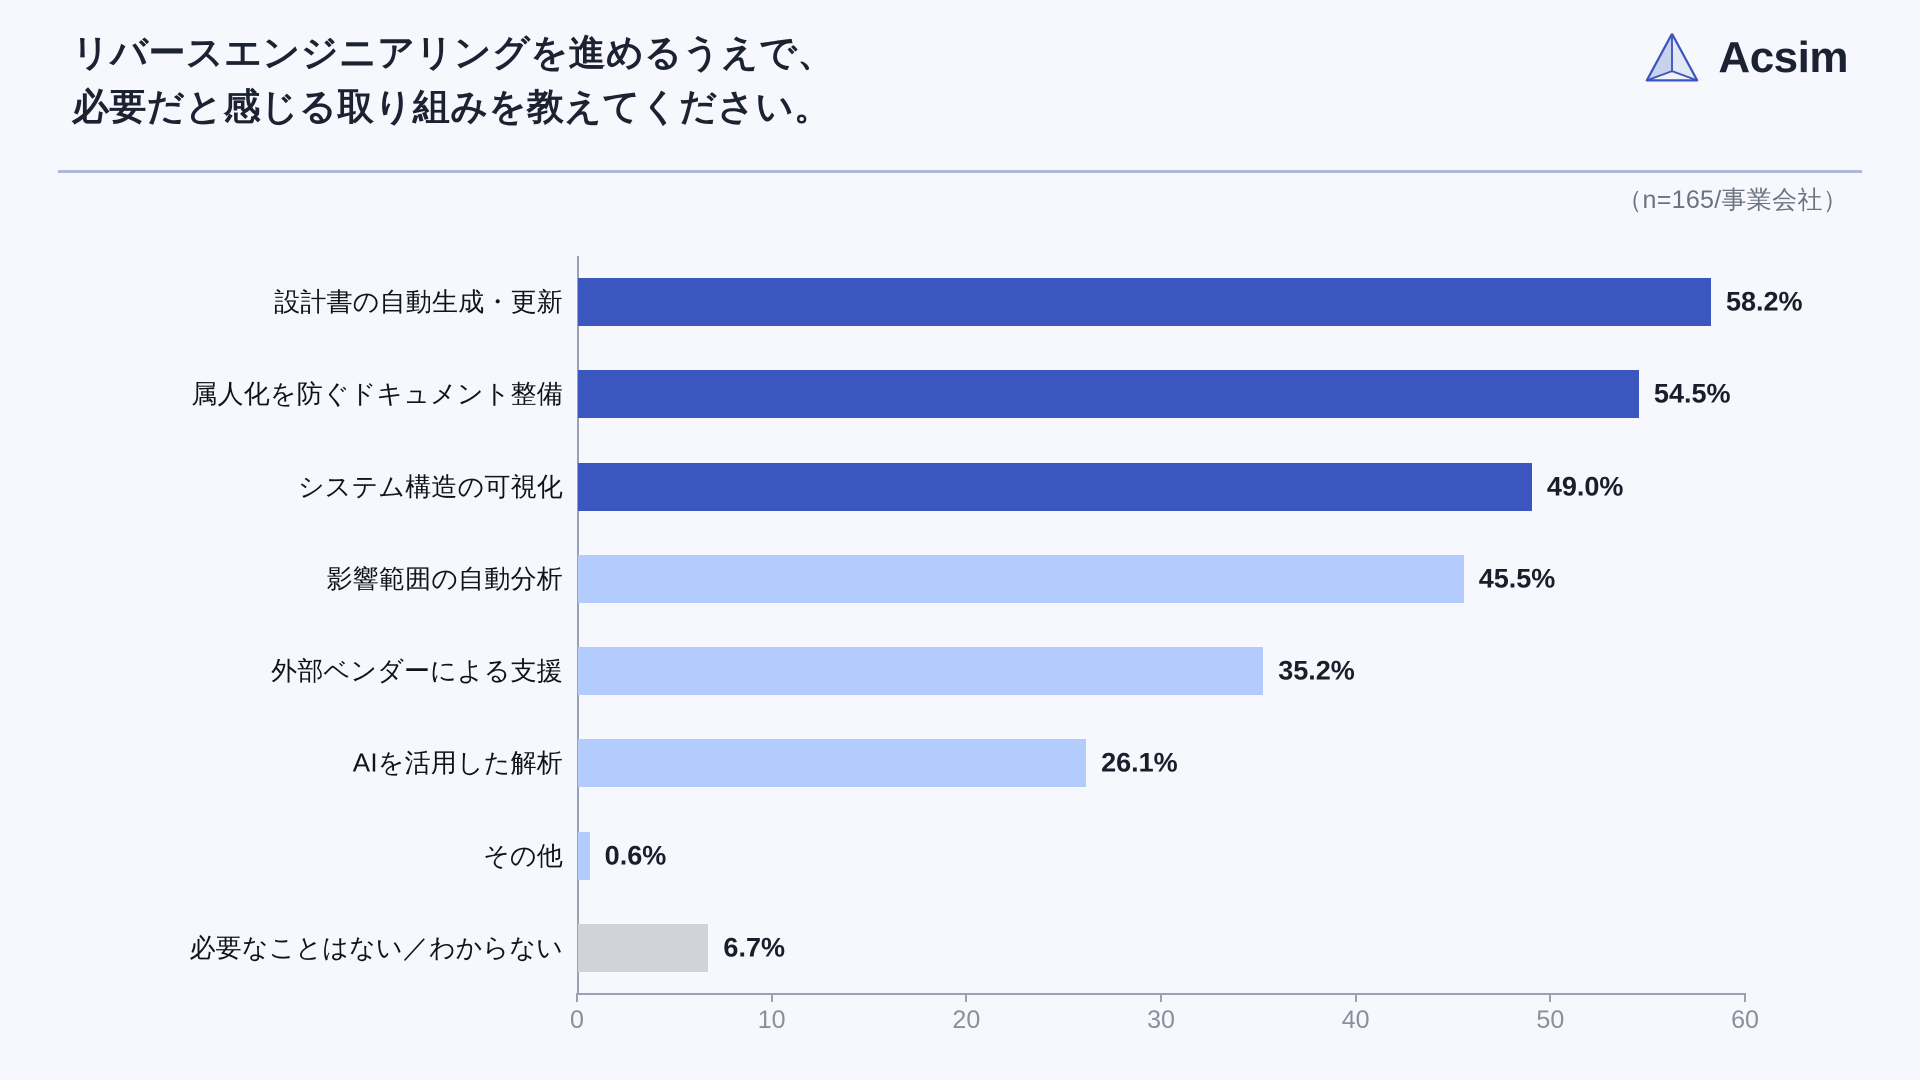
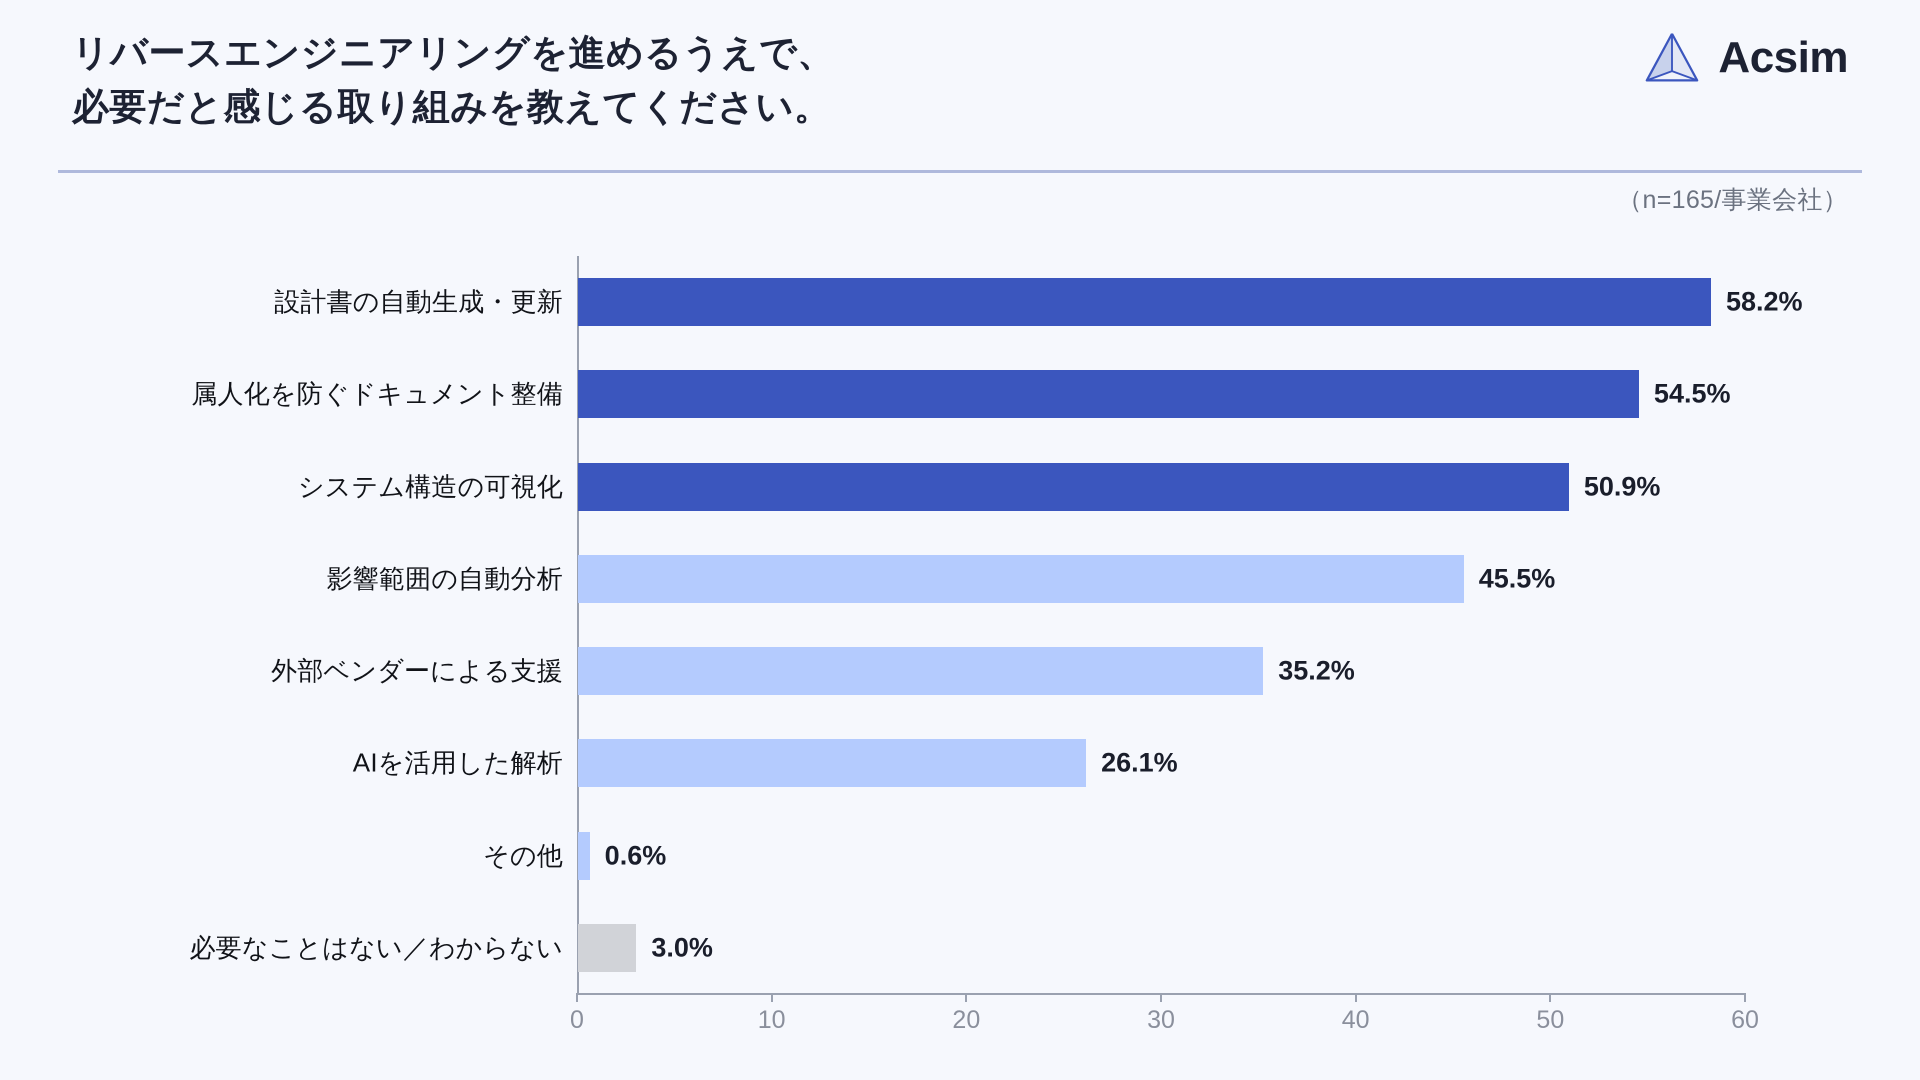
システム構造の可視化: 49.0% -> 50.9%
必要なことはない／わからない: 6.7% -> 3.0%
